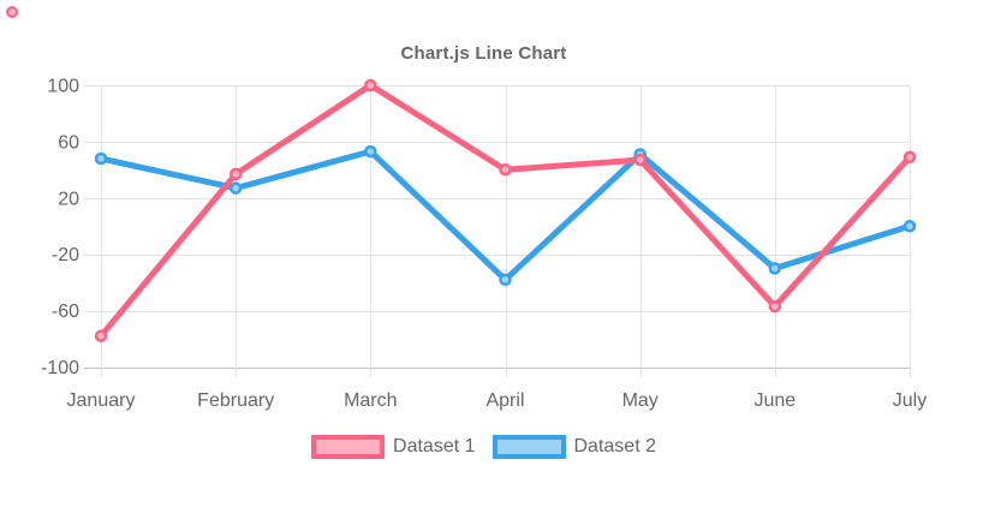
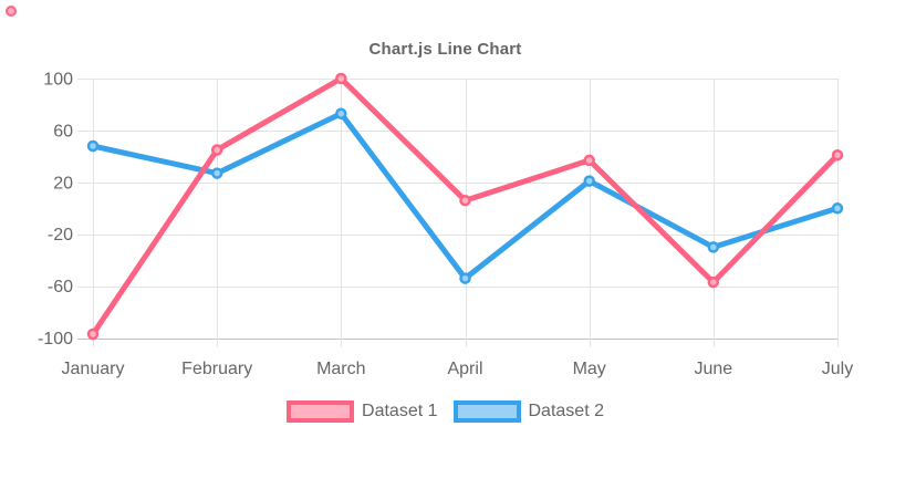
Dataset 1/January: -78 -> -97
Dataset 1/February: 37 -> 45
Dataset 2/March: 53 -> 73
Dataset 1/April: 40 -> 6
Dataset 2/April: -38 -> -54
Dataset 1/May: 47 -> 37
Dataset 2/May: 51 -> 21
Dataset 1/July: 49 -> 41
